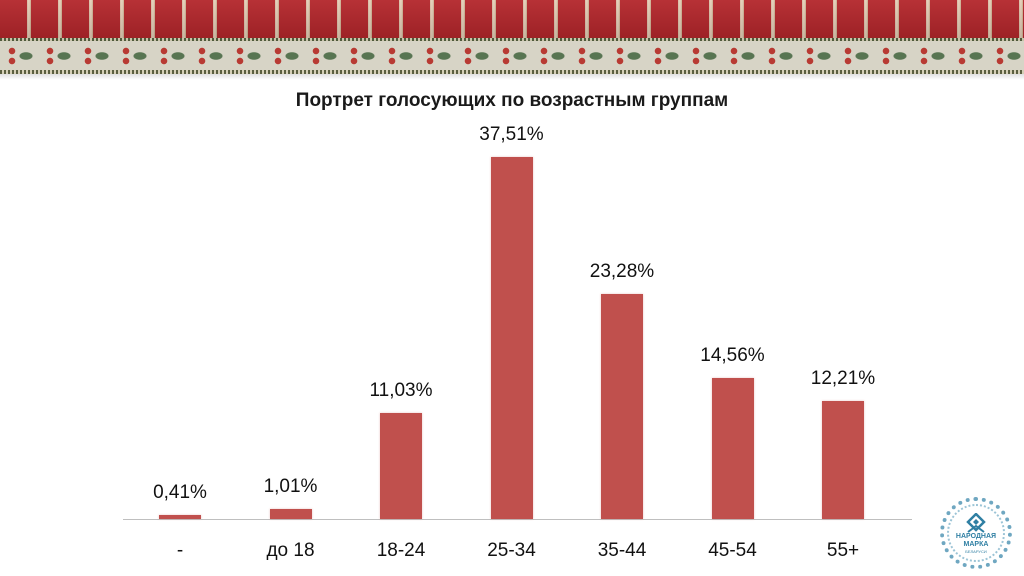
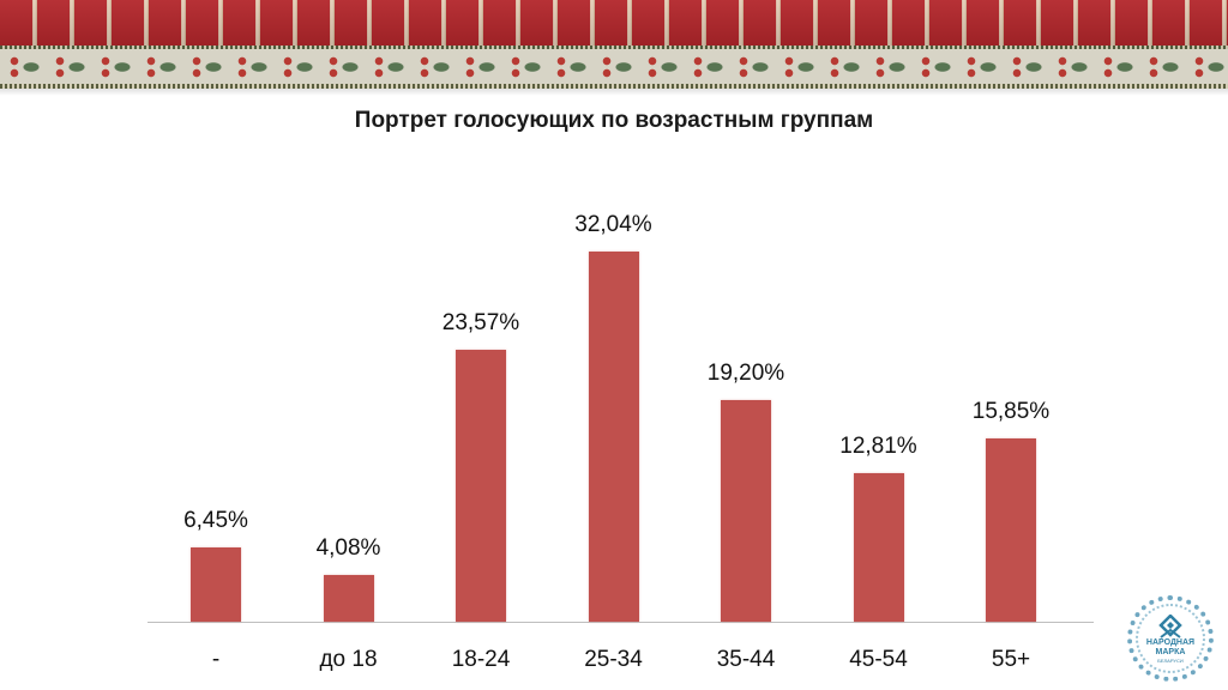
-: 0,41% -> 6,45%
до 18: 1,01% -> 4,08%
18-24: 11,03% -> 23,57%
25-34: 37,51% -> 32,04%
35-44: 23,28% -> 19,20%
45-54: 14,56% -> 12,81%
55+: 12,21% -> 15,85%
